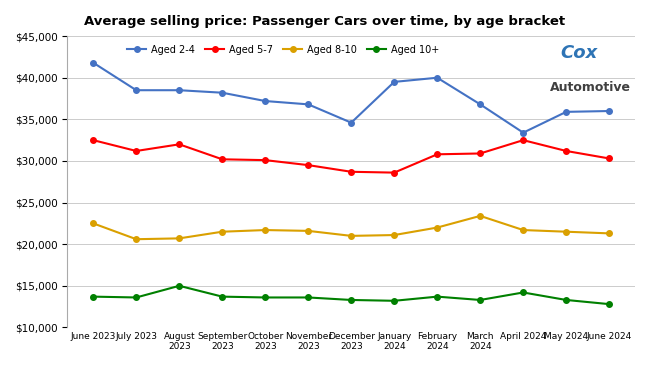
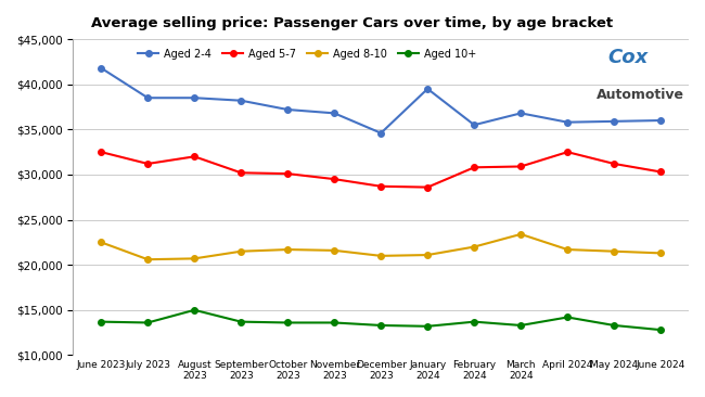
Aged 2-4/February 2024: $40,000 -> $35,500
Aged 2-4/April 2024: $33,400 -> $35,800
